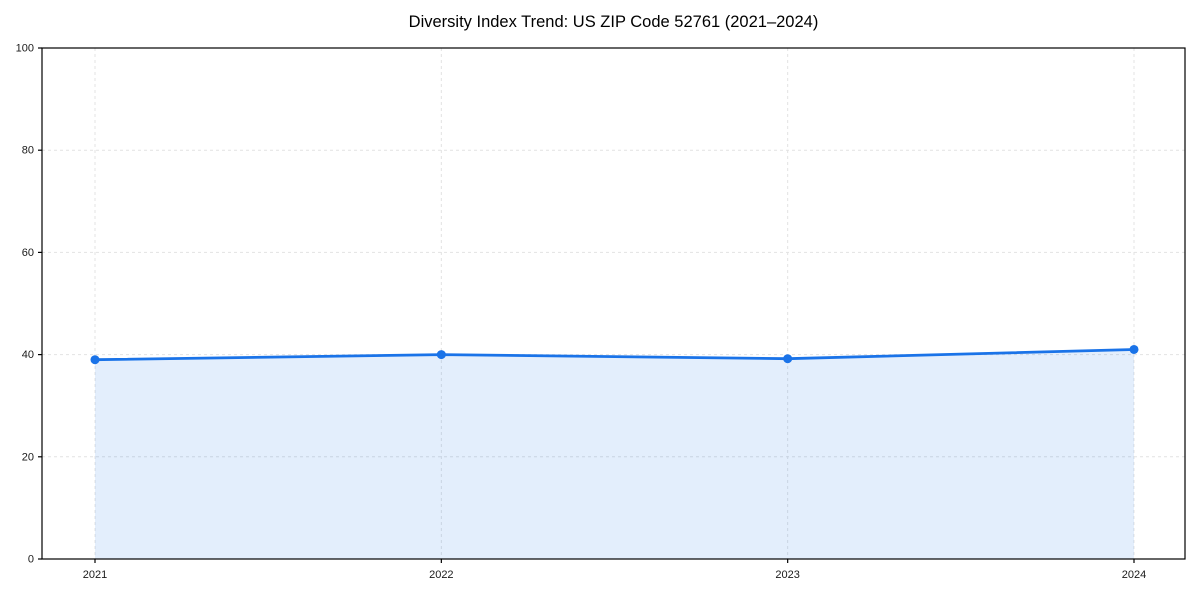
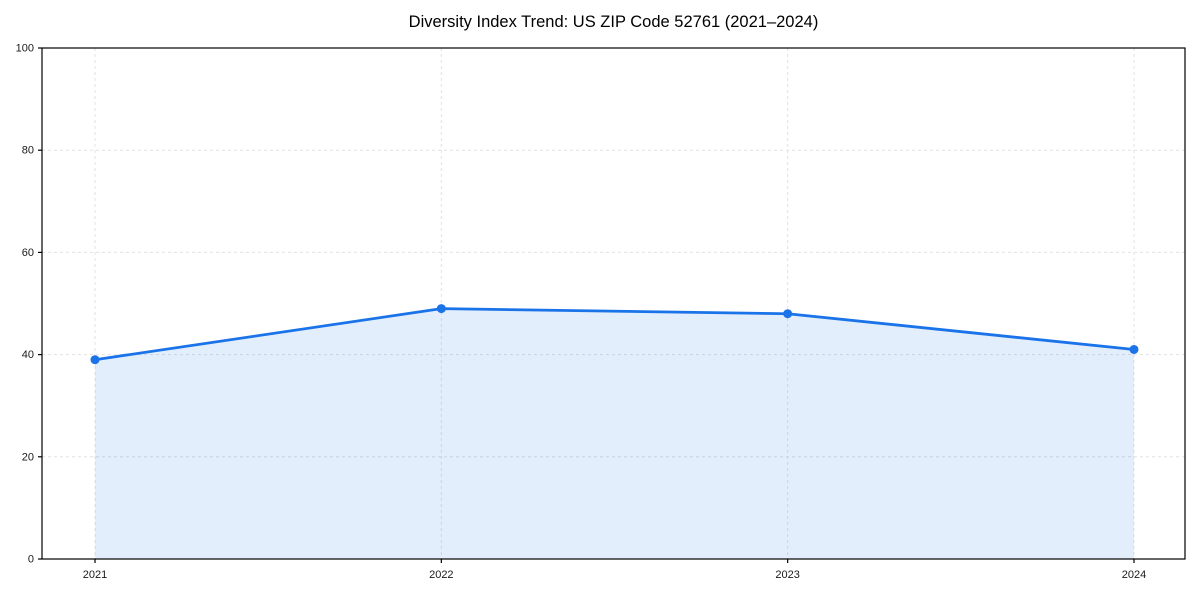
2022: 40 -> 49
2023: 39 -> 48
